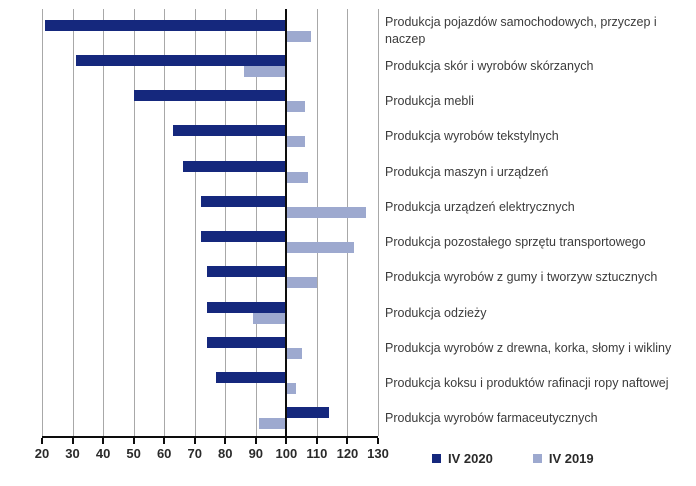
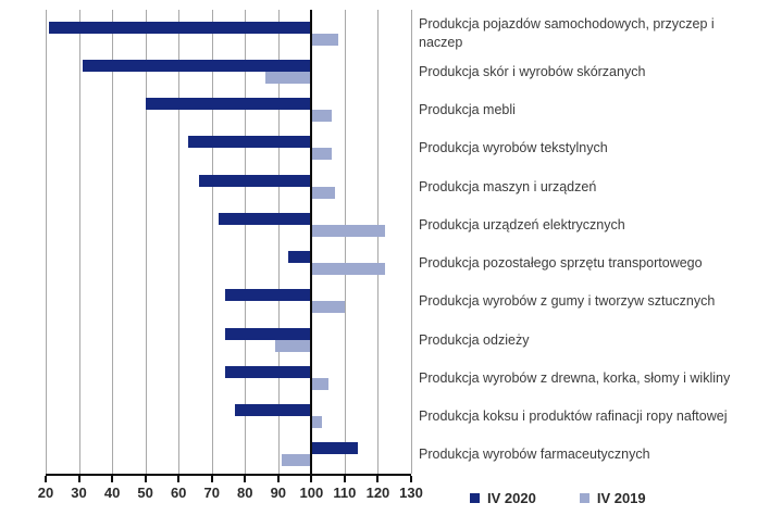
IV 2019/Produkcja urządzeń elektrycznych: 126 -> 122
IV 2020/Produkcja pozostałego sprzętu transportowego: 72 -> 93
